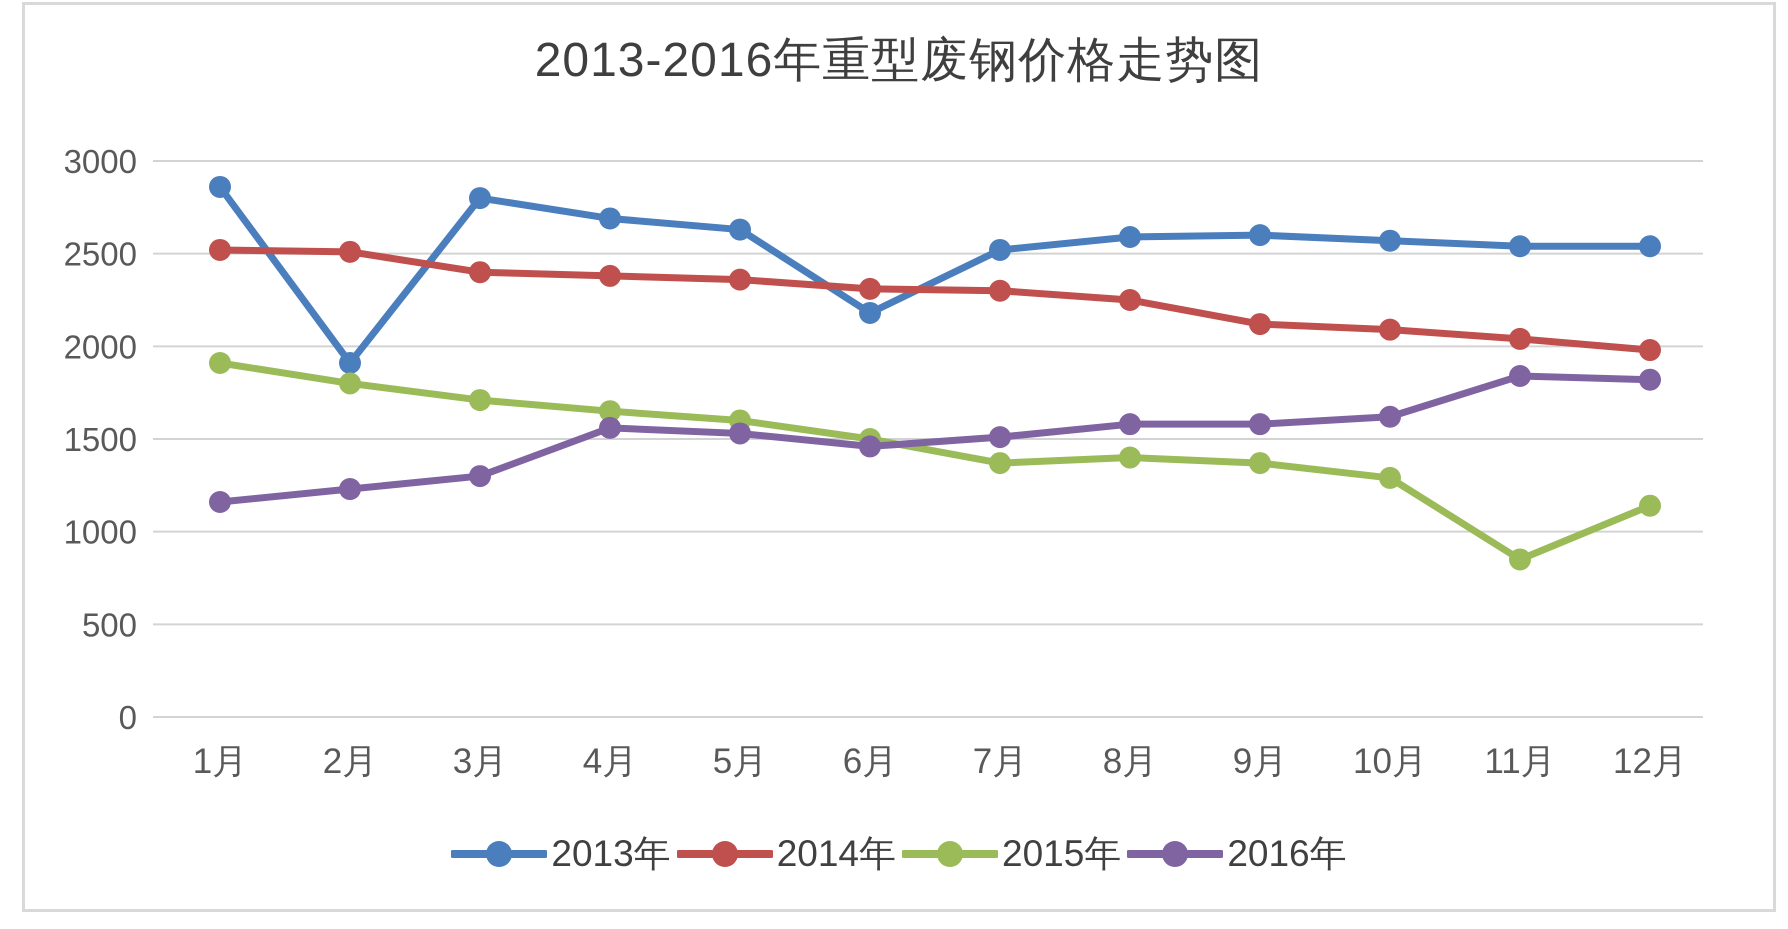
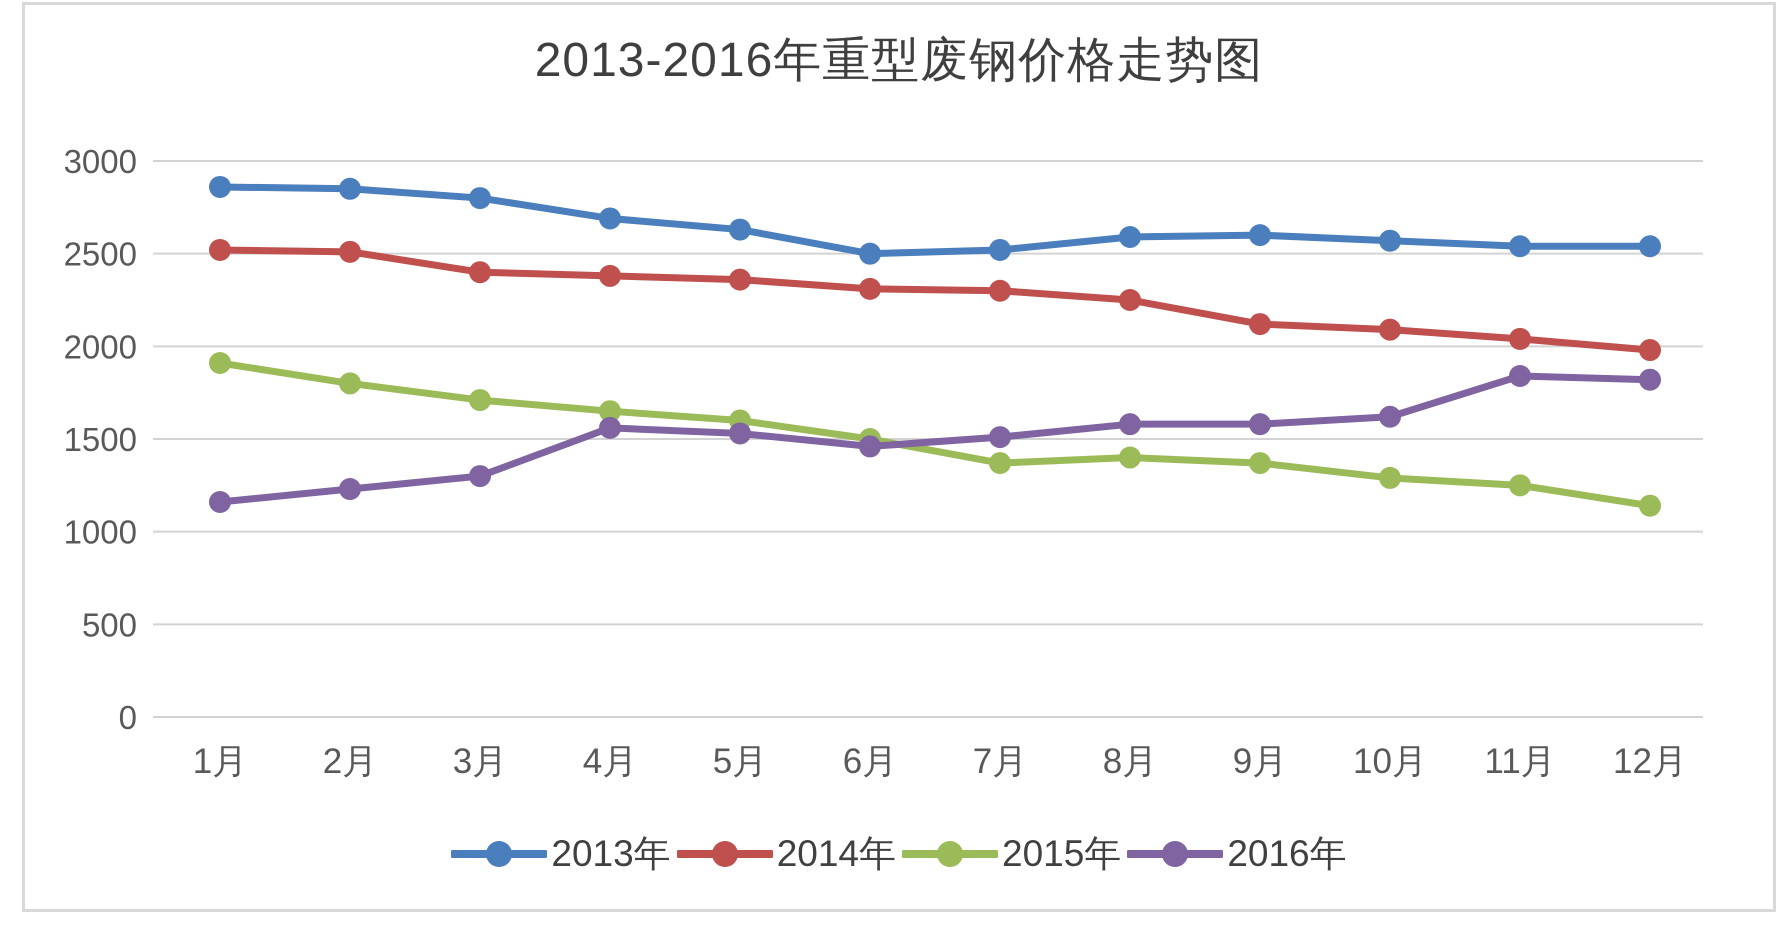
2013年/2月: 1910 -> 2850
2013年/6月: 2180 -> 2500
2015年/11月: 850 -> 1250
